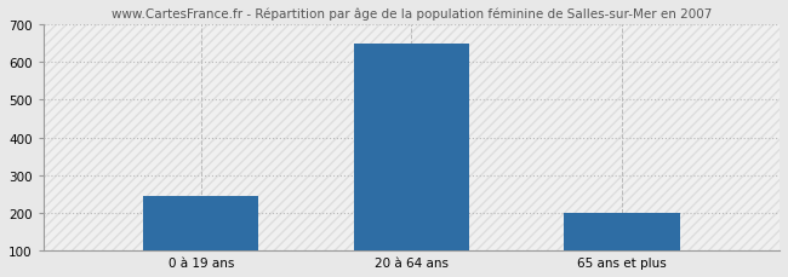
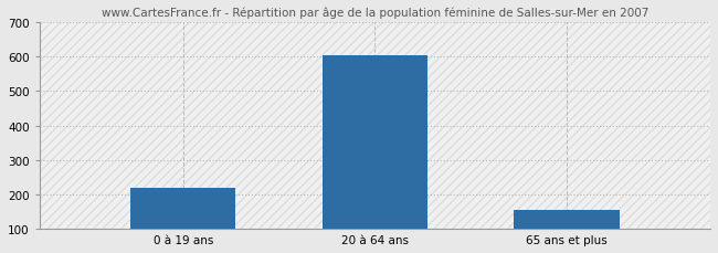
0 à 19 ans: 245 -> 220
20 à 64 ans: 650 -> 605
65 ans et plus: 200 -> 155
